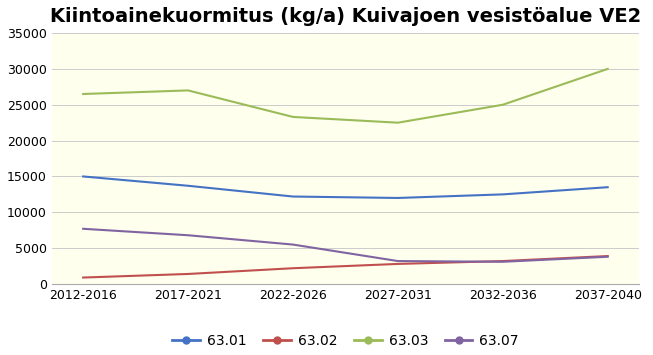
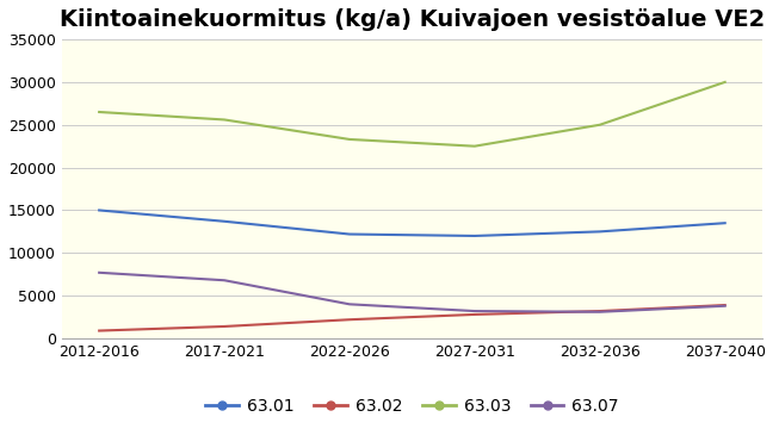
63.03/2017-2021: 27000 -> 25600
63.07/2022-2026: 5500 -> 4000
